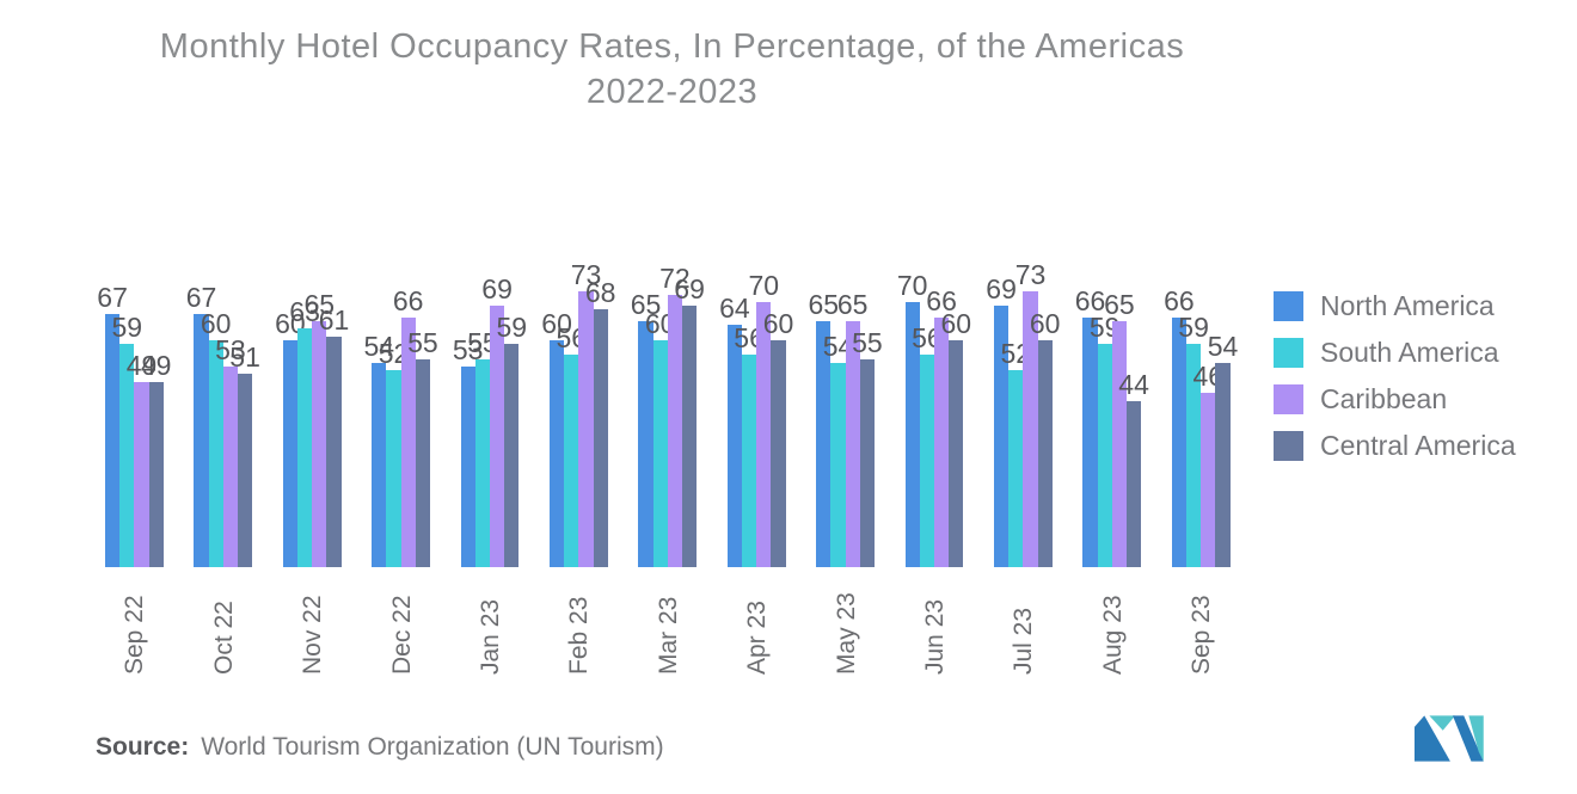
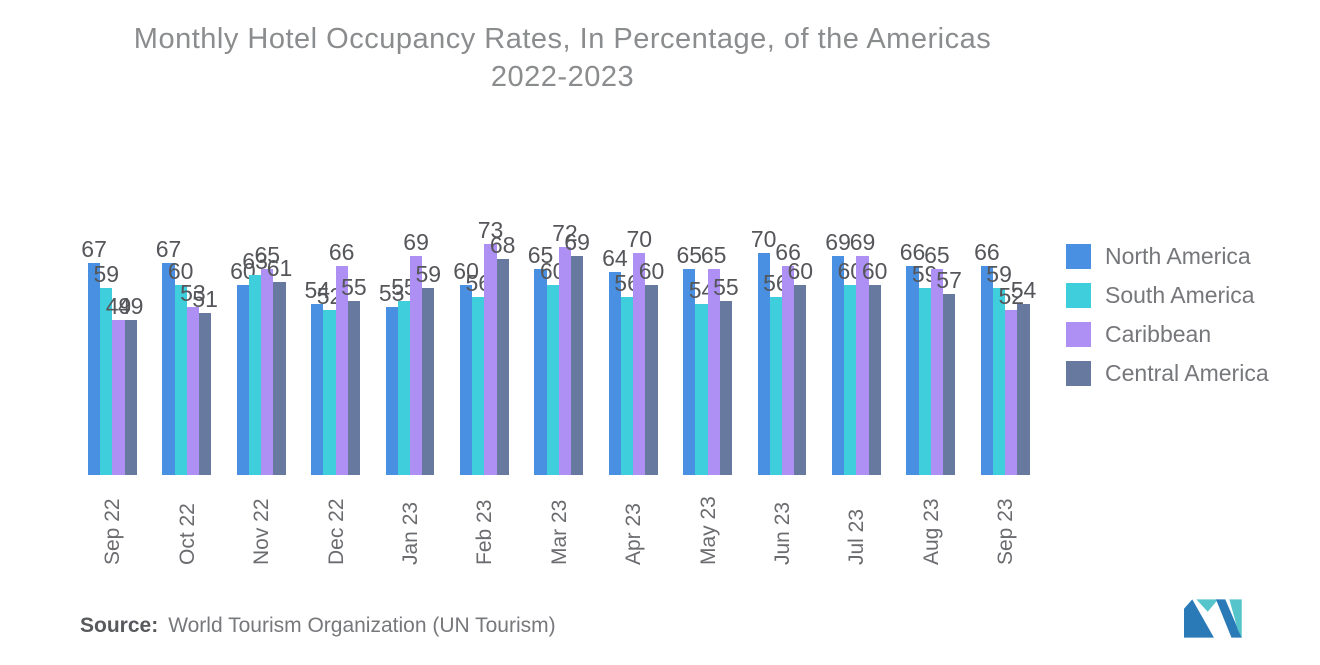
South America/Jul 23: 52 -> 60
Caribbean/Jul 23: 73 -> 69
Central America/Aug 23: 44 -> 57
Caribbean/Sep 23: 46 -> 52
